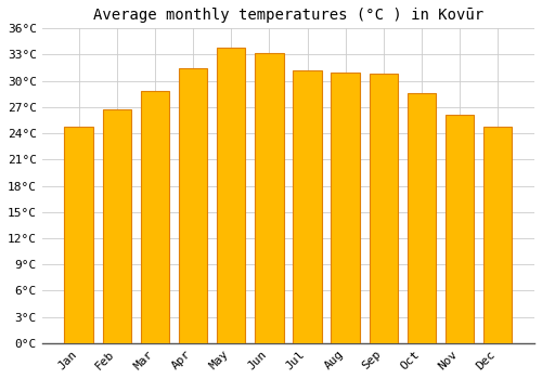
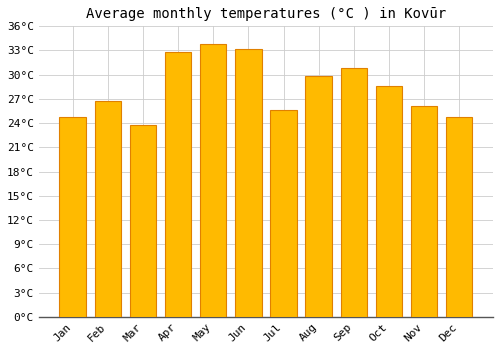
Mar: 28.8°C -> 23.8°C
Apr: 31.5°C -> 32.8°C
Jul: 31.2°C -> 25.6°C
Aug: 31.0°C -> 29.8°C
